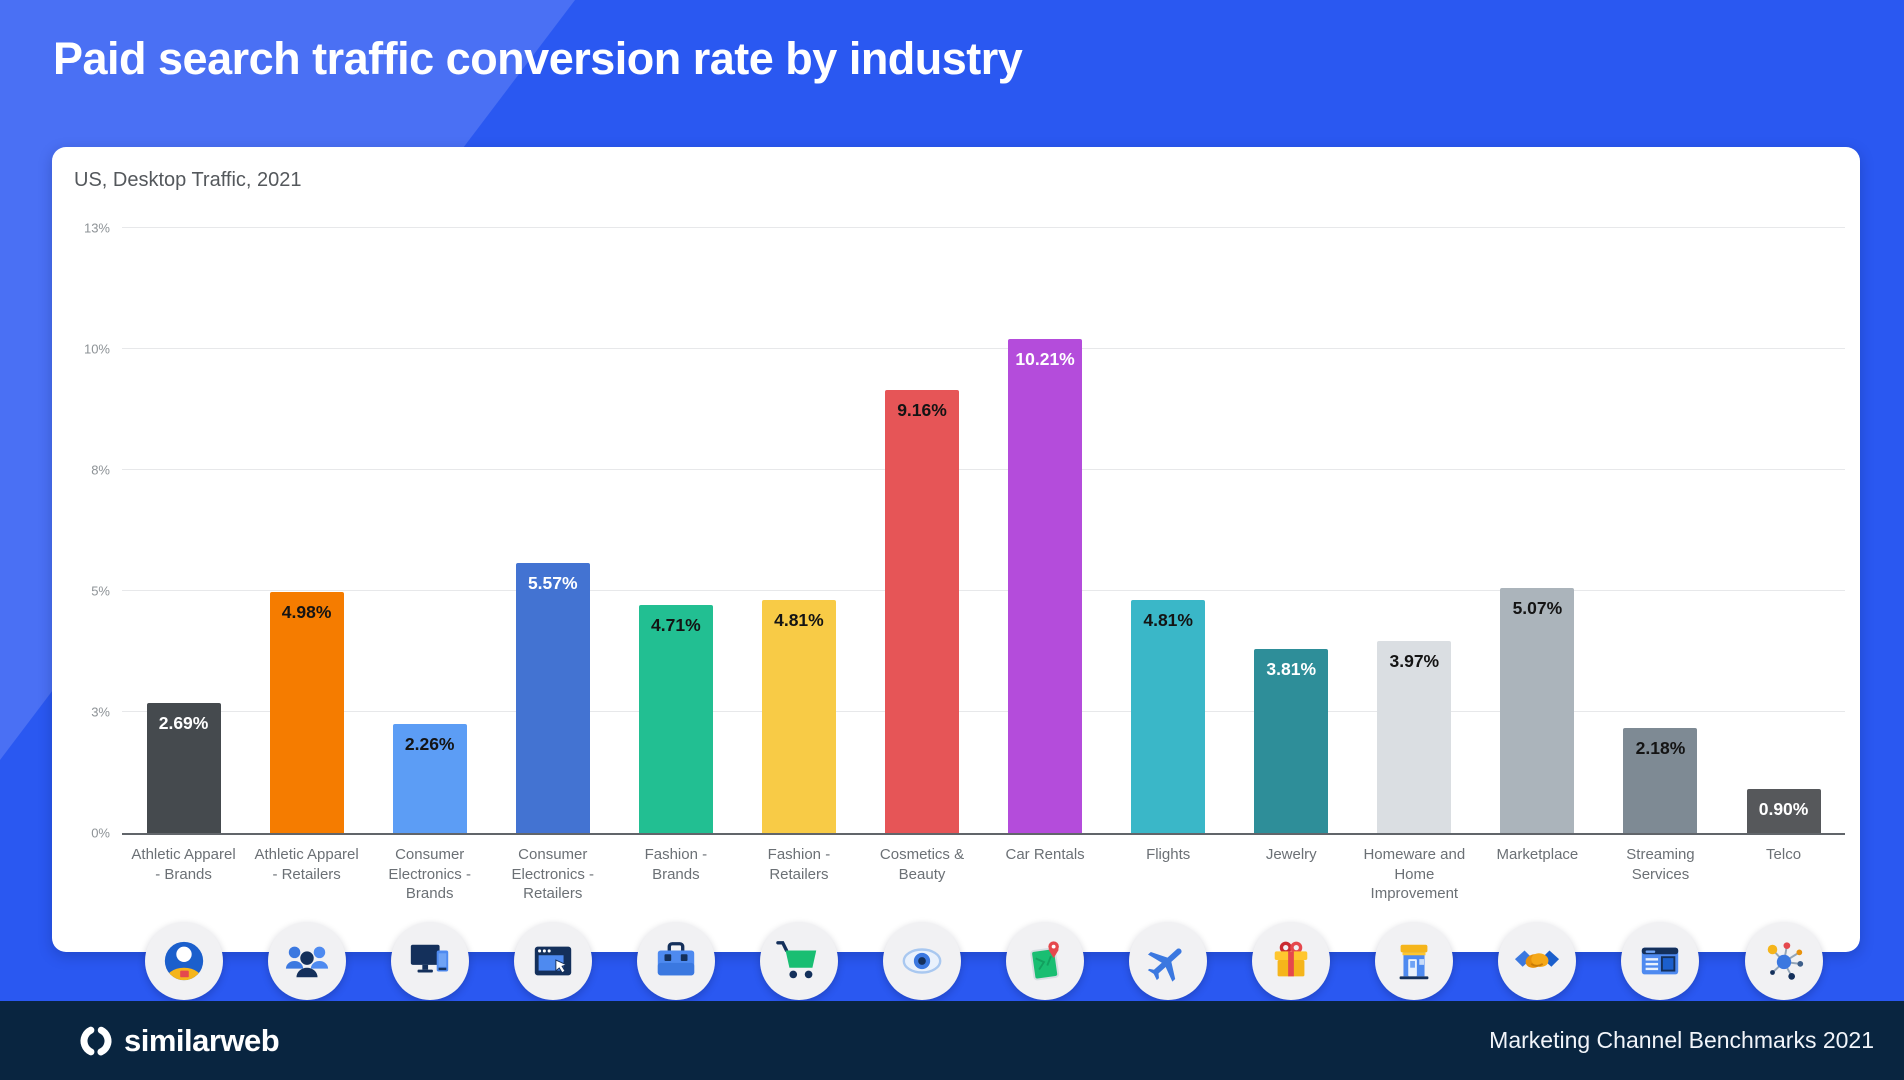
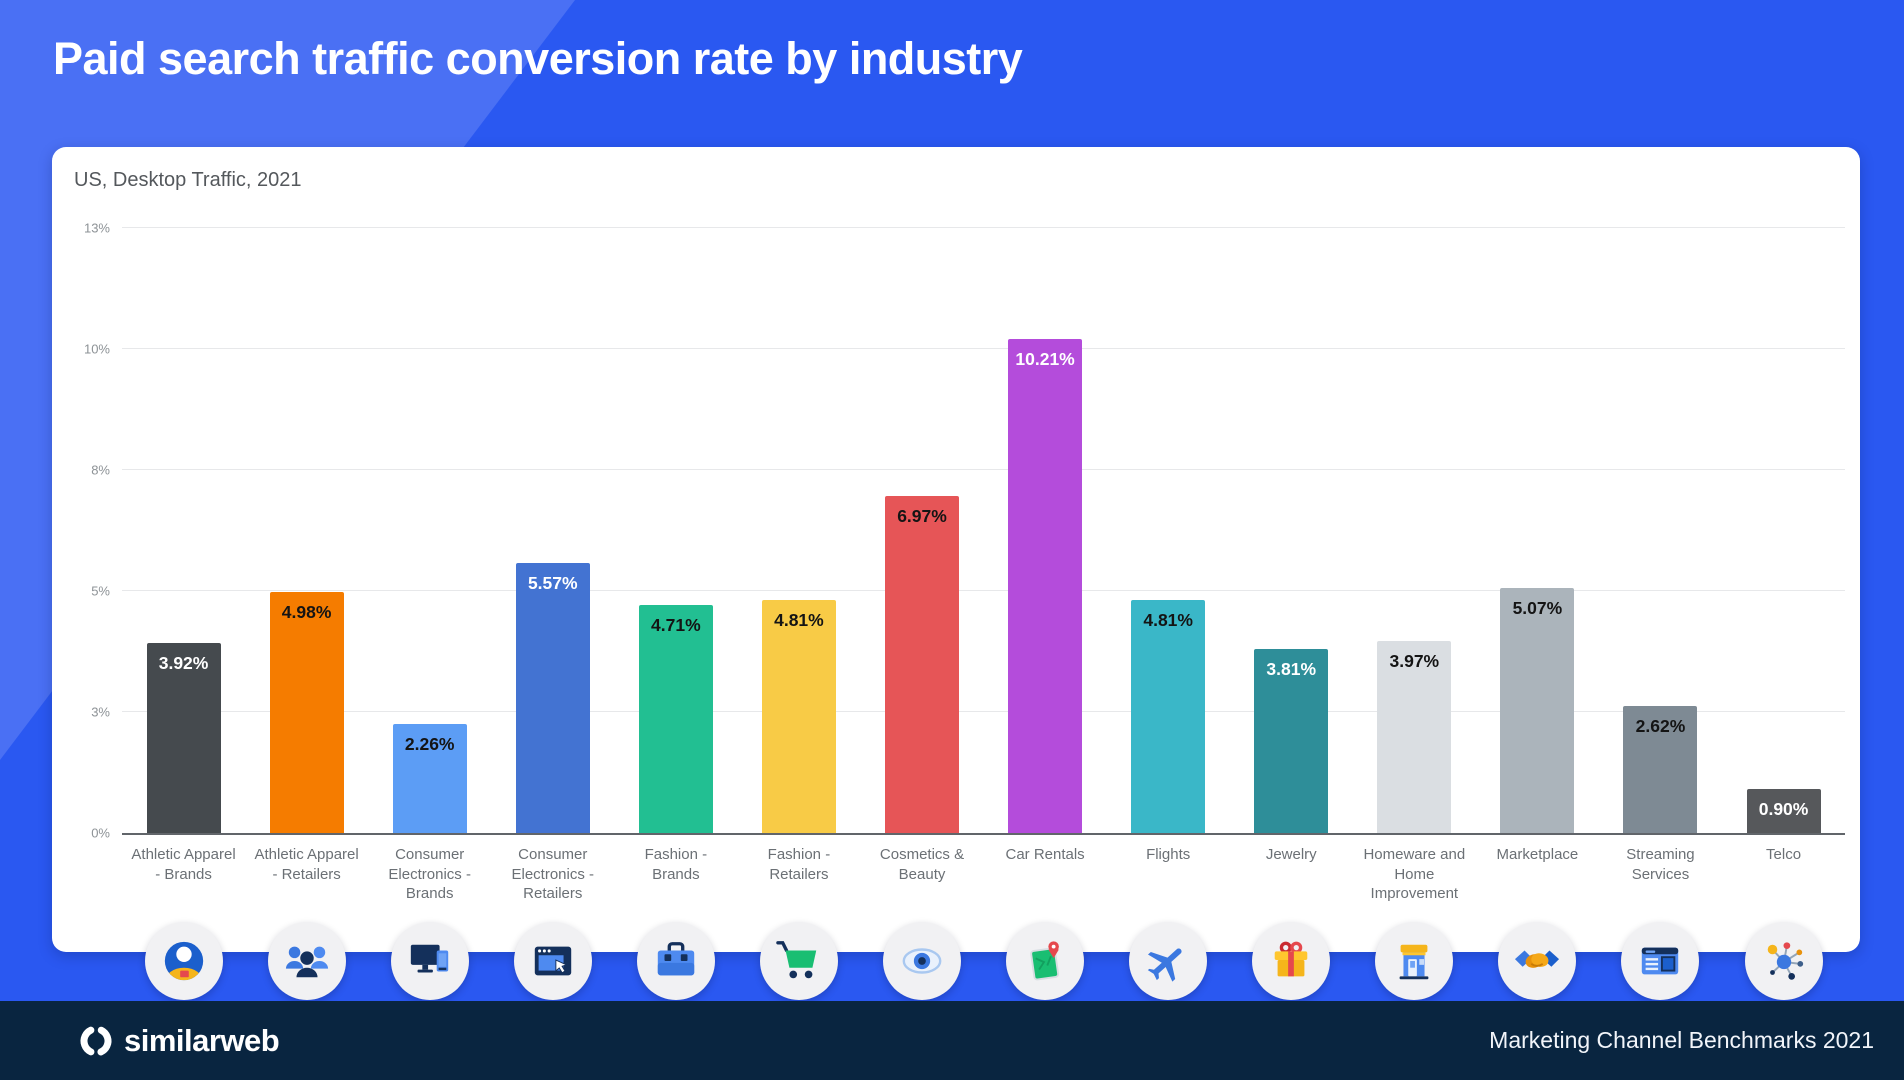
Athletic Apparel - Brands: 2.69% -> 3.92%
Cosmetics & Beauty: 9.16% -> 6.97%
Streaming Services: 2.18% -> 2.62%
